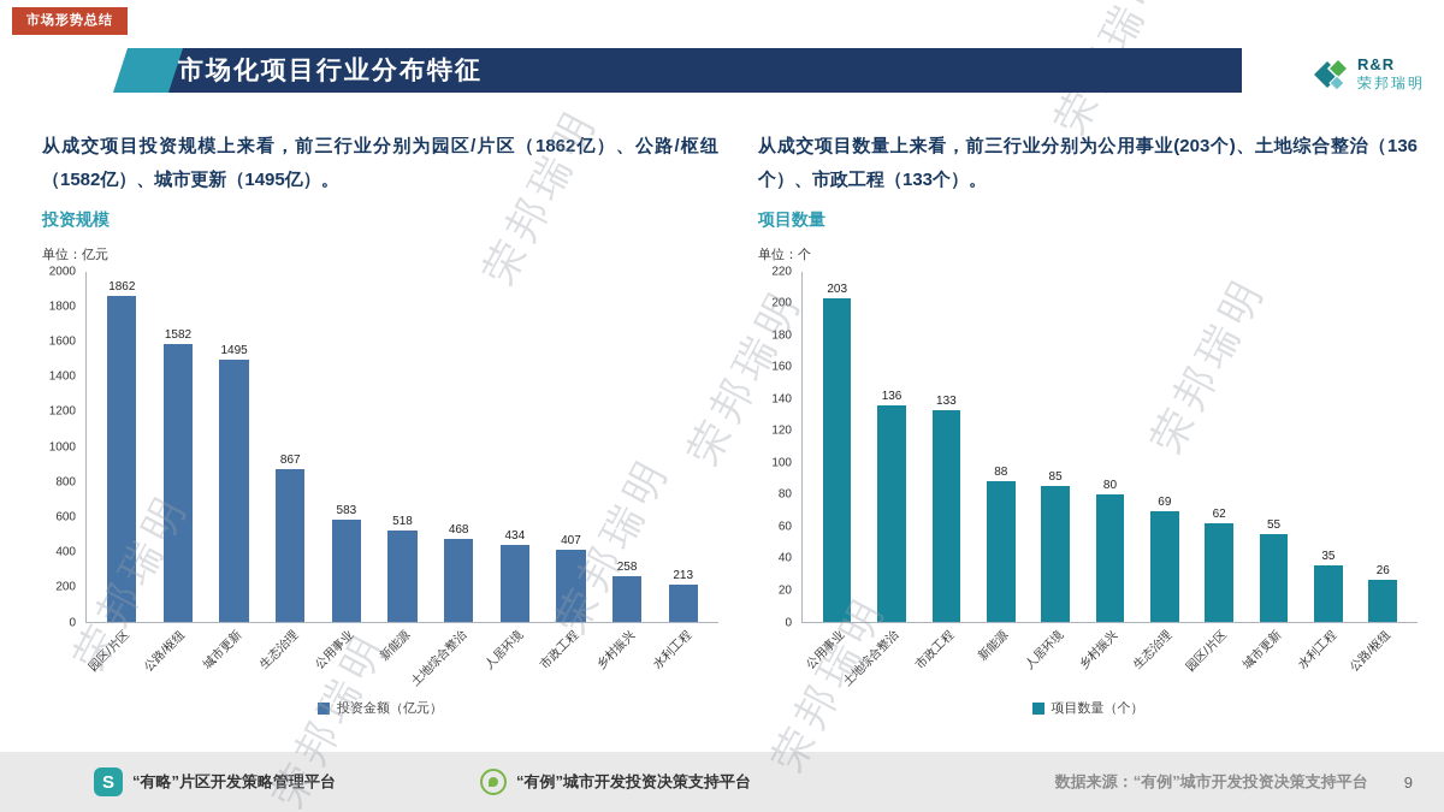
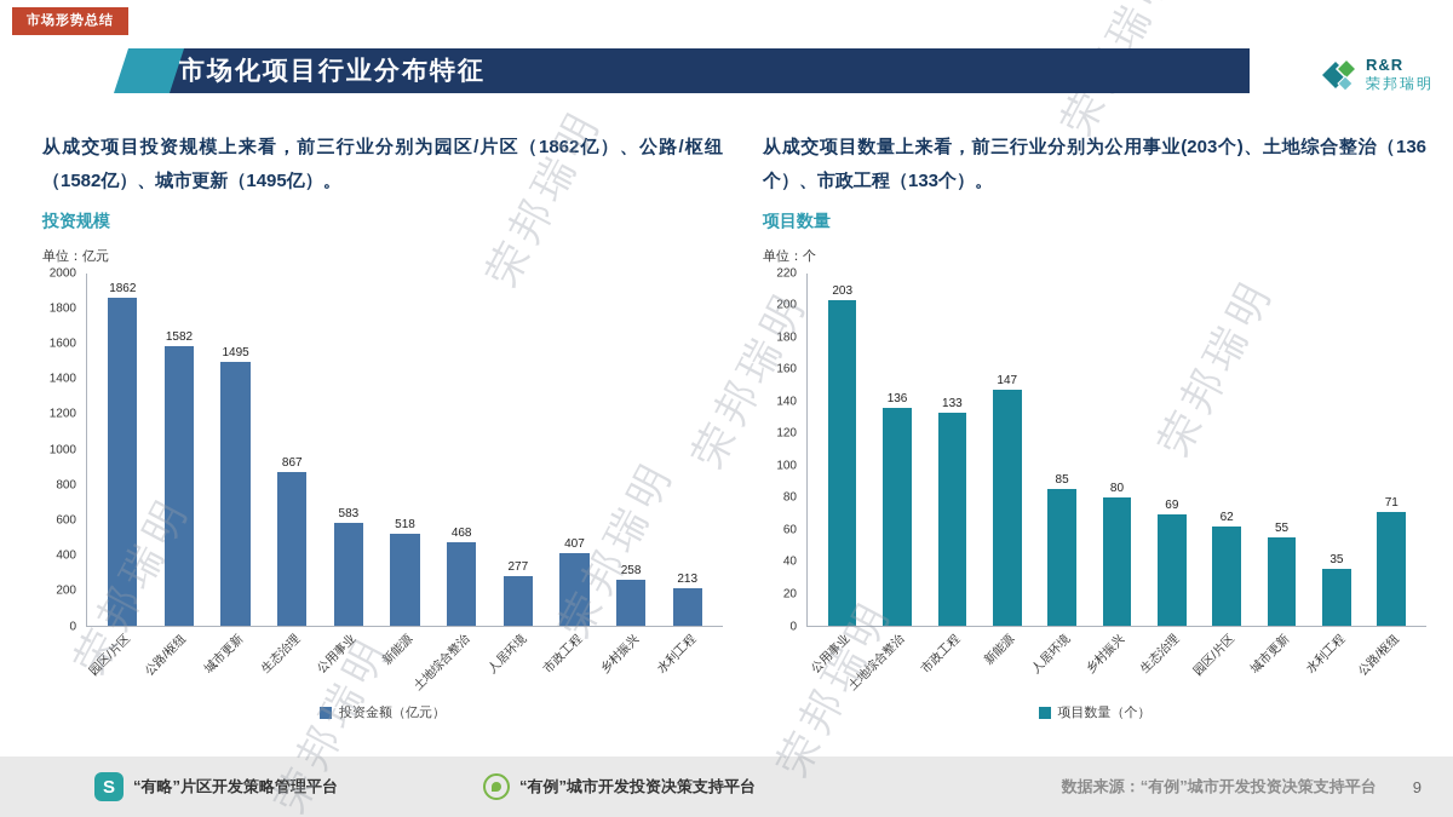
投资规模/人居环境: 434 -> 277
项目数量/新能源: 88 -> 147
项目数量/公路/枢纽: 26 -> 71
